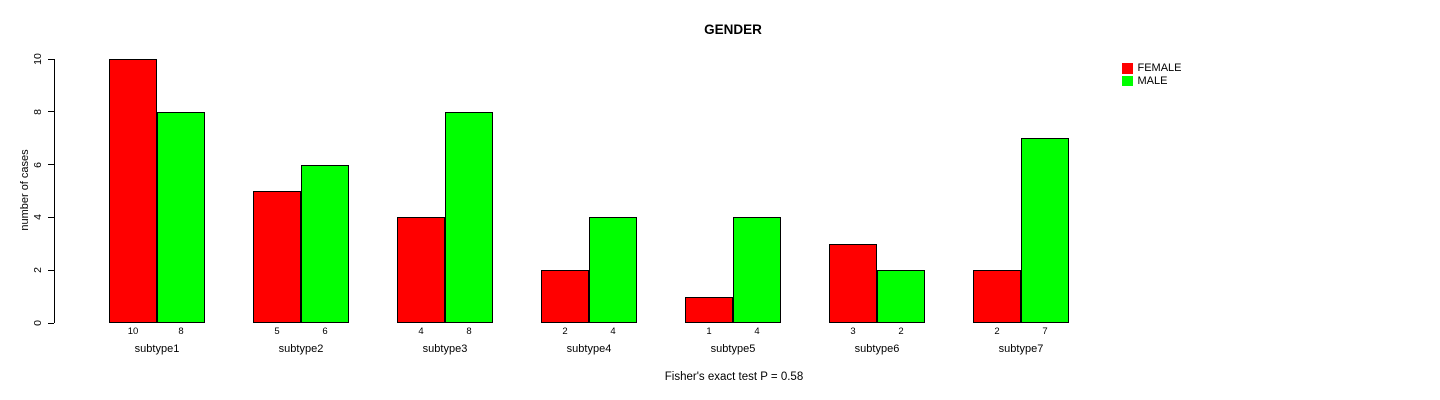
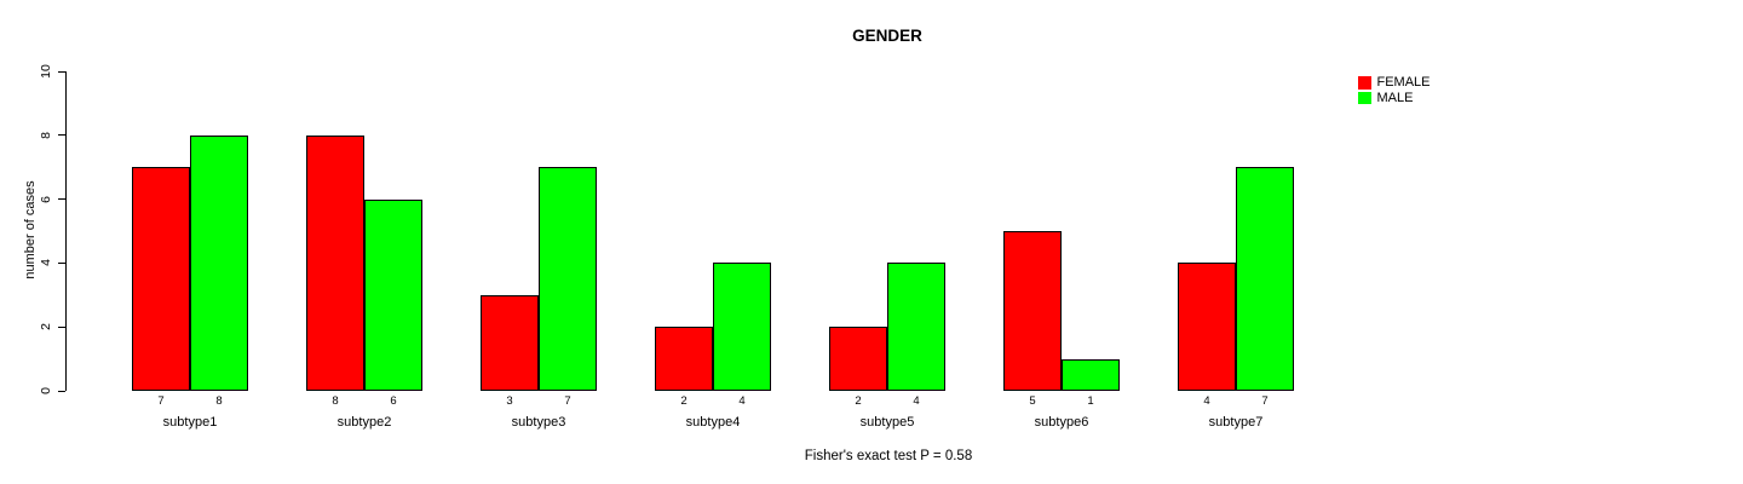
FEMALE/subtype1: 10 -> 7
FEMALE/subtype2: 5 -> 8
FEMALE/subtype3: 4 -> 3
MALE/subtype3: 8 -> 7
FEMALE/subtype5: 1 -> 2
FEMALE/subtype6: 3 -> 5
MALE/subtype6: 2 -> 1
FEMALE/subtype7: 2 -> 4
